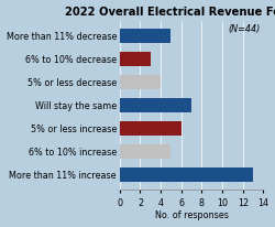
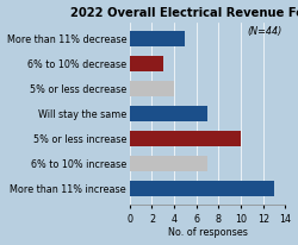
5% or less increase: 6 -> 10
6% to 10% increase: 5 -> 7
